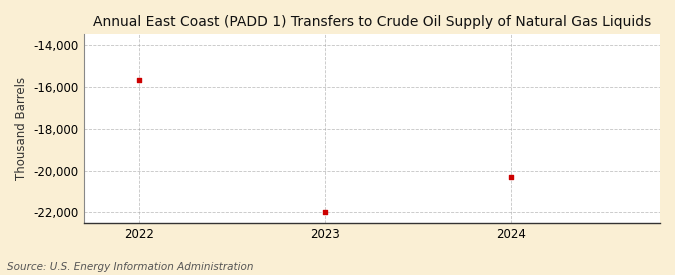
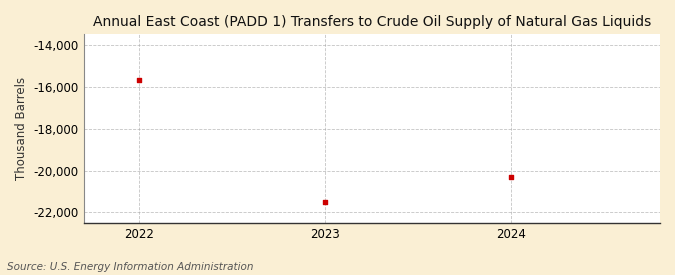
2023: -22,000 -> -21,500
